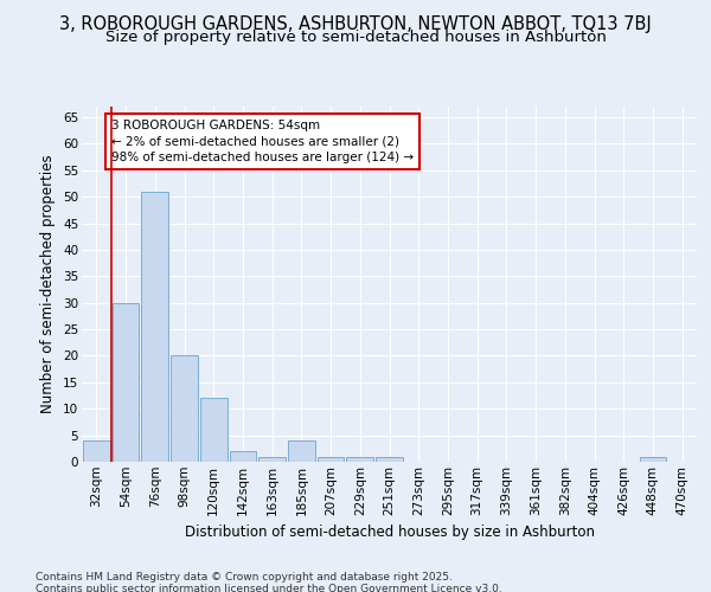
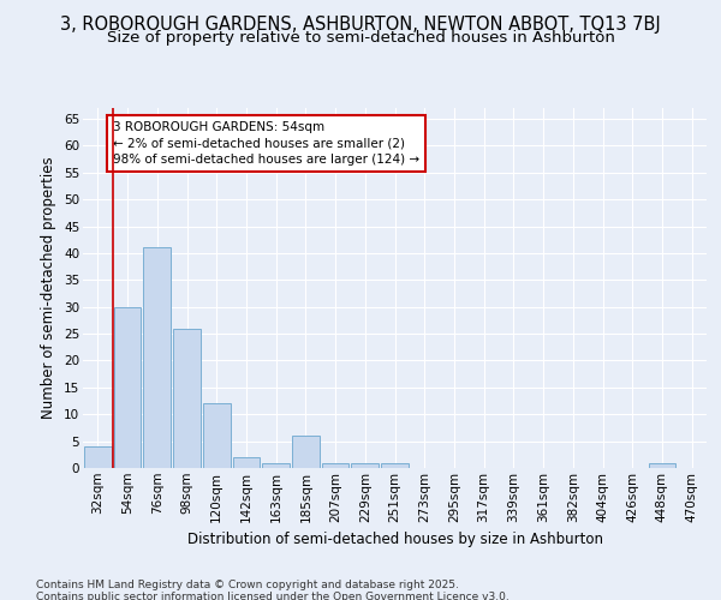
76sqm: 51 -> 41
98sqm: 20 -> 26
185sqm: 4 -> 6
